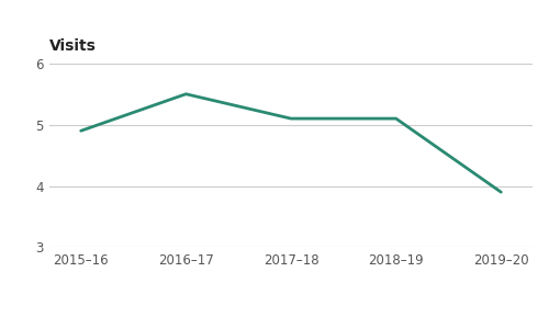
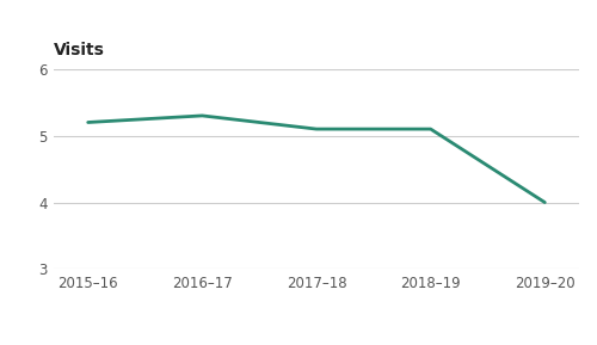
2015–16: 4.9 -> 5.2
2016–17: 5.5 -> 5.3
2019–20: 3.9 -> 4.0
